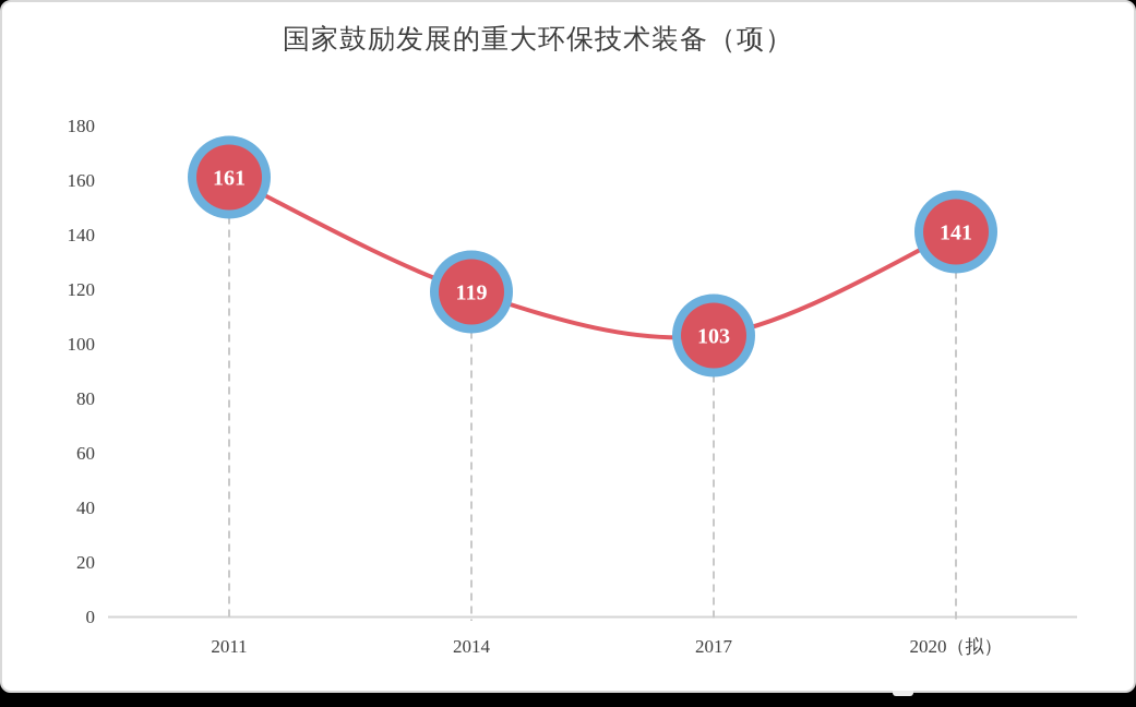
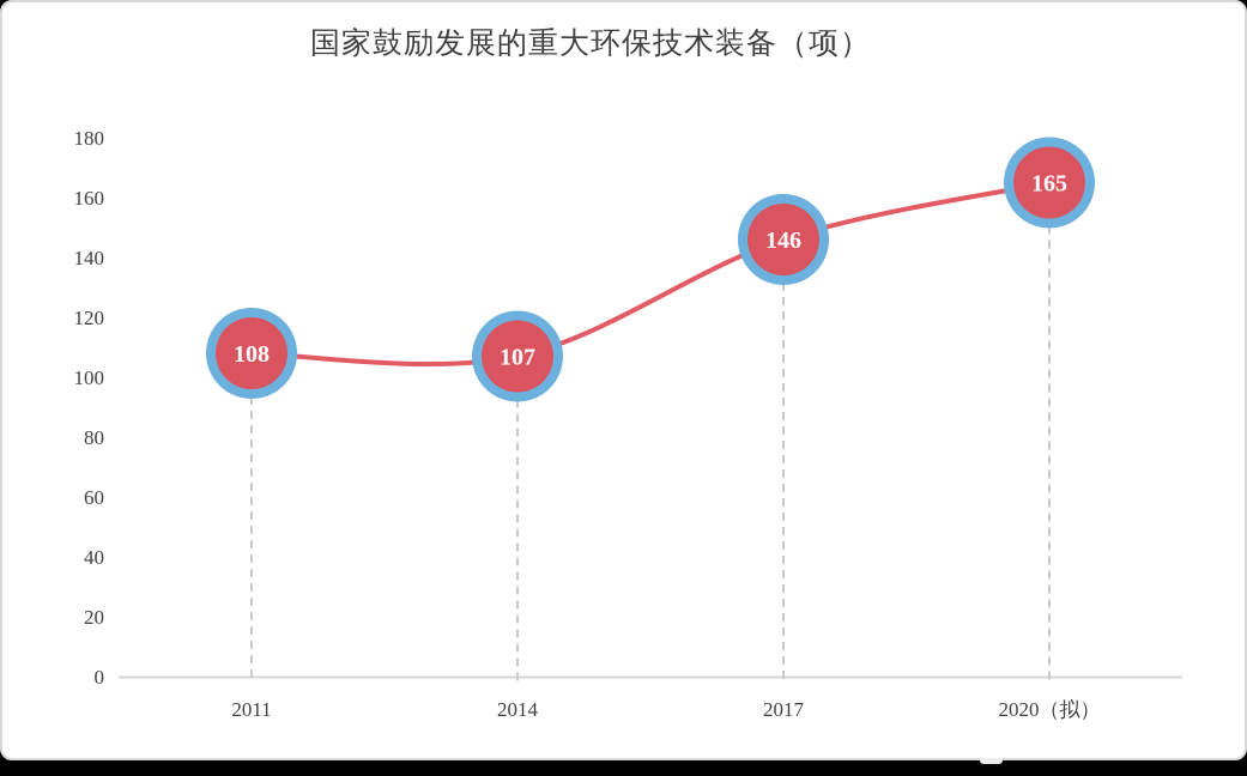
2011: 161 -> 108
2014: 119 -> 107
2017: 103 -> 146
2020（拟）: 141 -> 165
